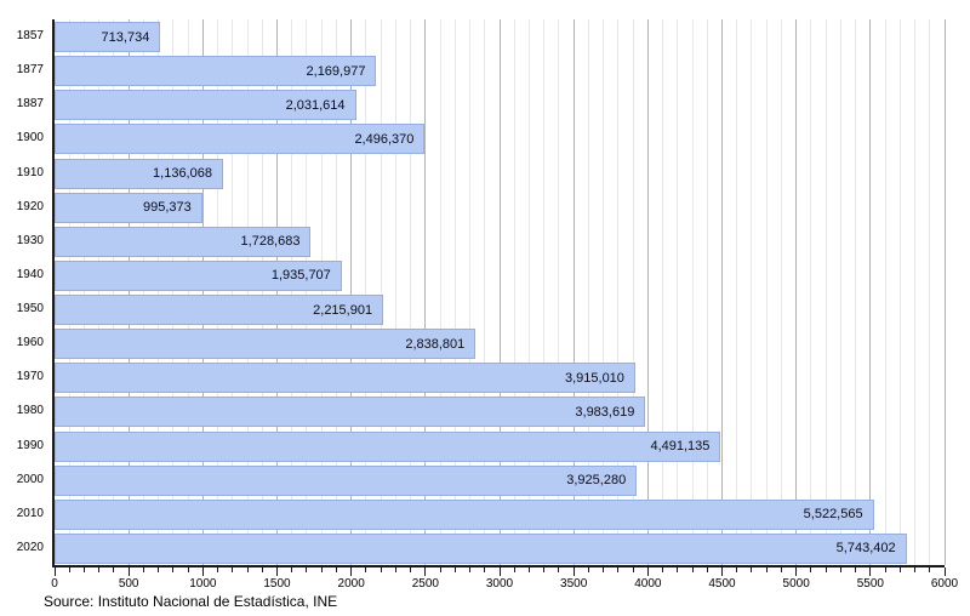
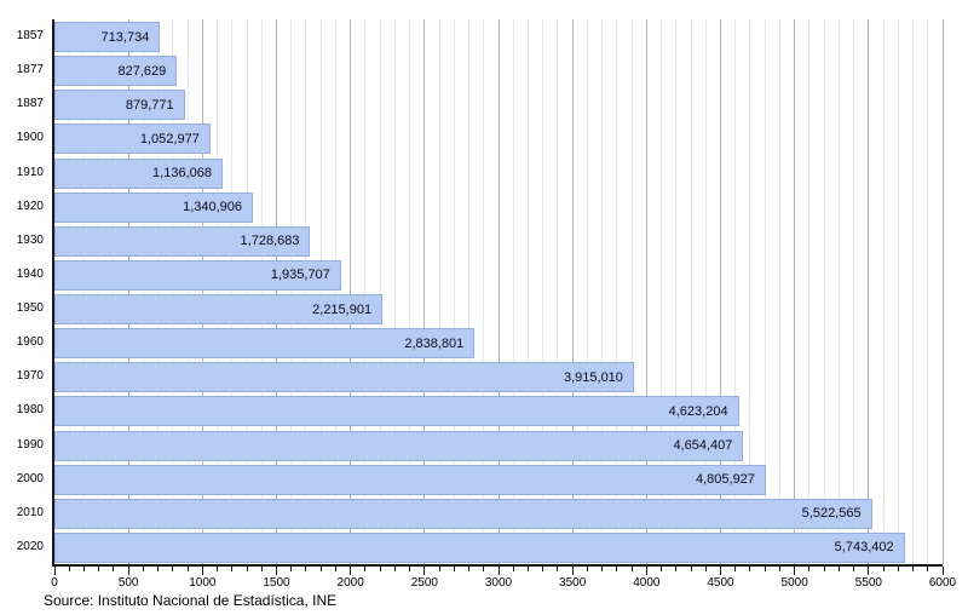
1877: 2,169,977 -> 827,629
1887: 2,031,614 -> 879,771
1900: 2,496,370 -> 1,052,977
1920: 995,373 -> 1,340,906
1980: 3,983,619 -> 4,623,204
1990: 4,491,135 -> 4,654,407
2000: 3,925,280 -> 4,805,927
